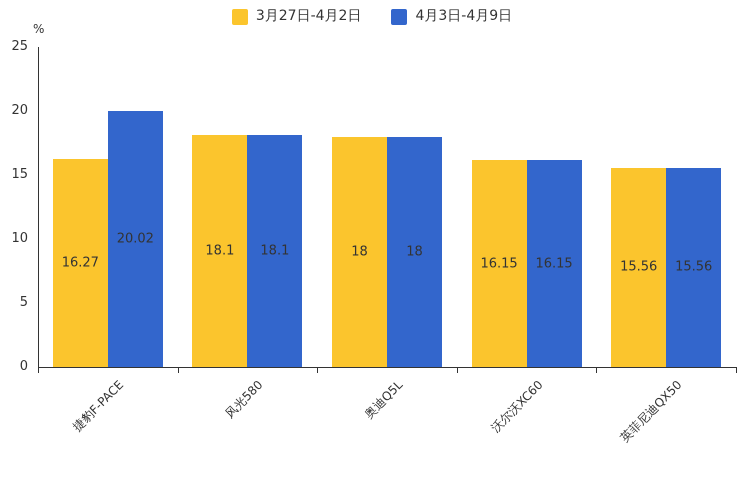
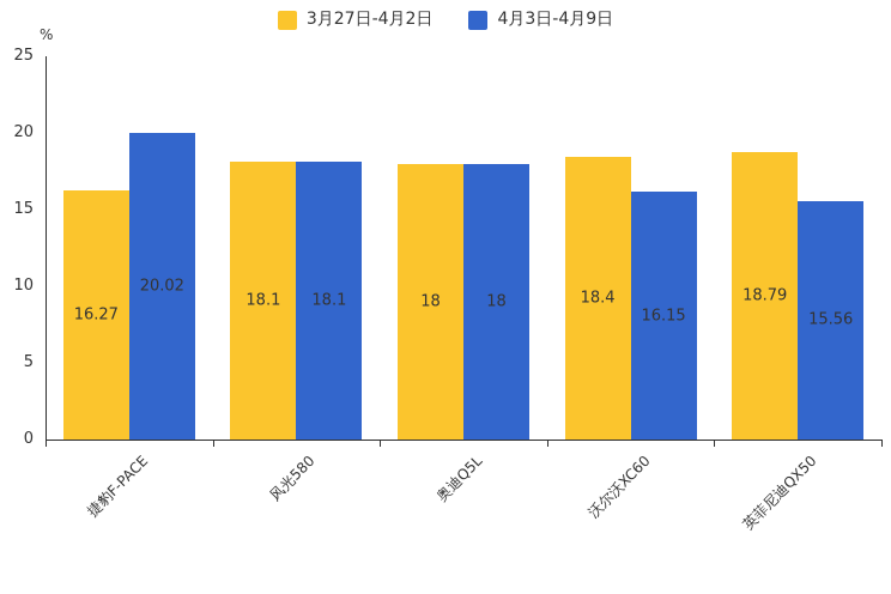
3月27日-4月2日/沃尔沃XC60: 16.15 -> 18.4
3月27日-4月2日/英菲尼迪QX50: 15.56 -> 18.79
